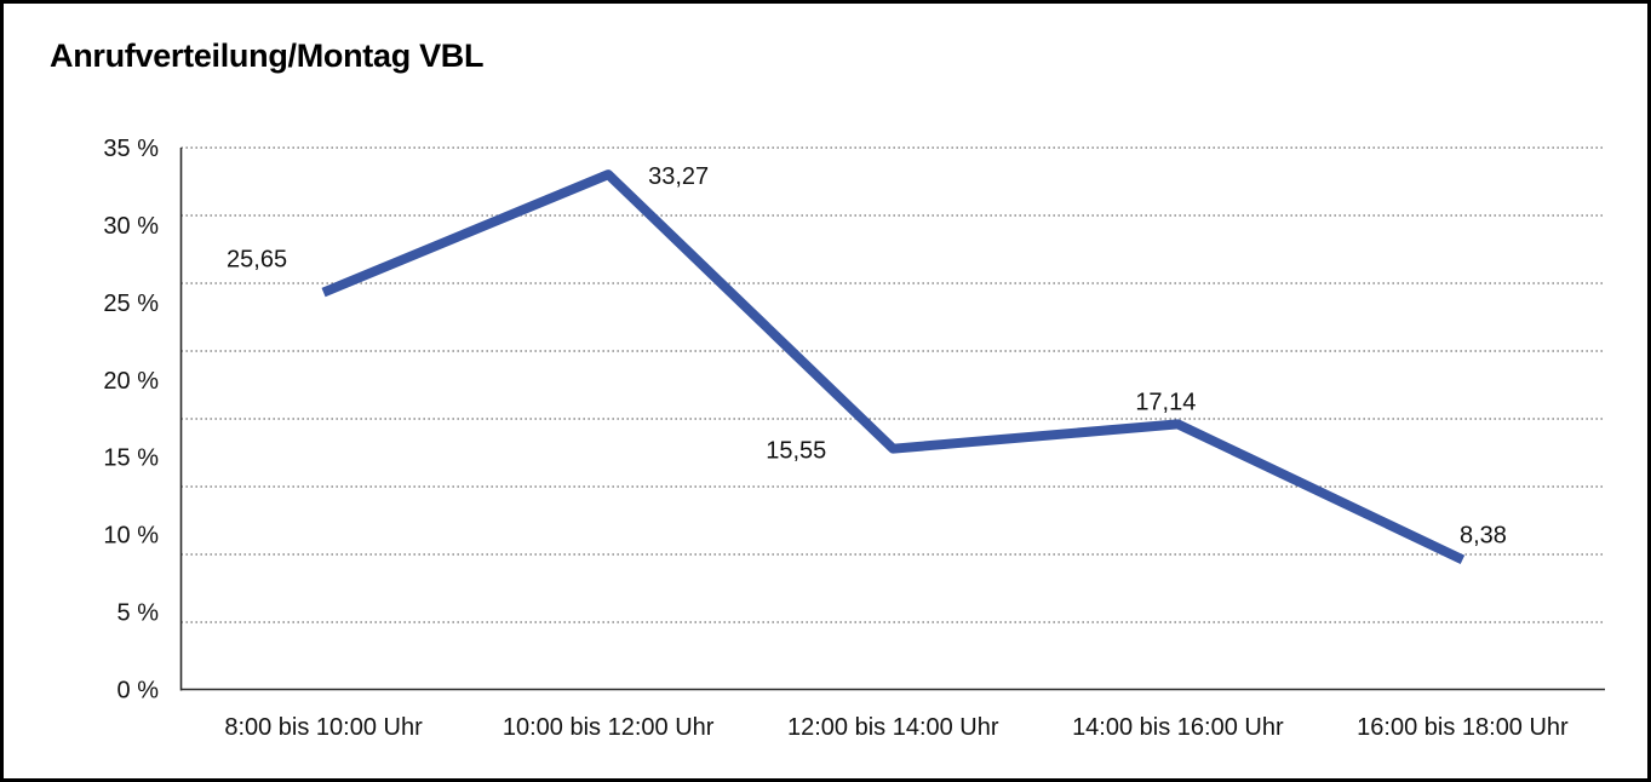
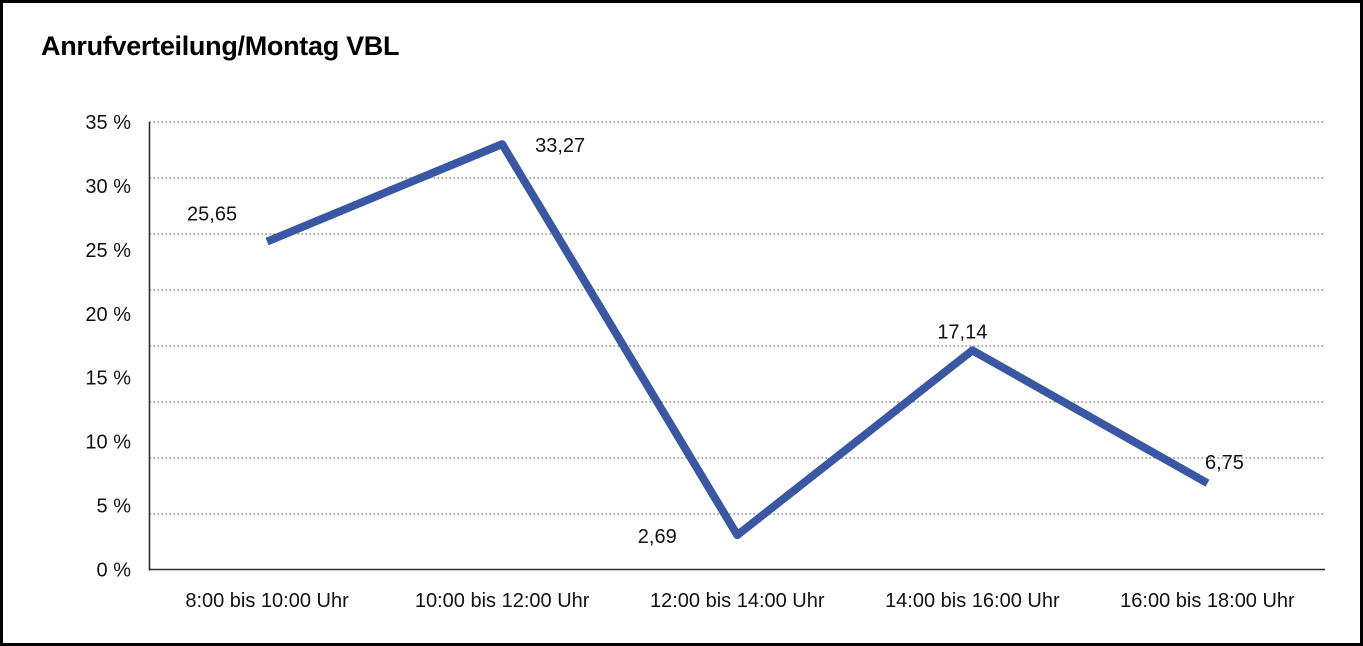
12:00 bis 14:00 Uhr: 15,55 -> 2,69
16:00 bis 18:00 Uhr: 8,38 -> 6,75
